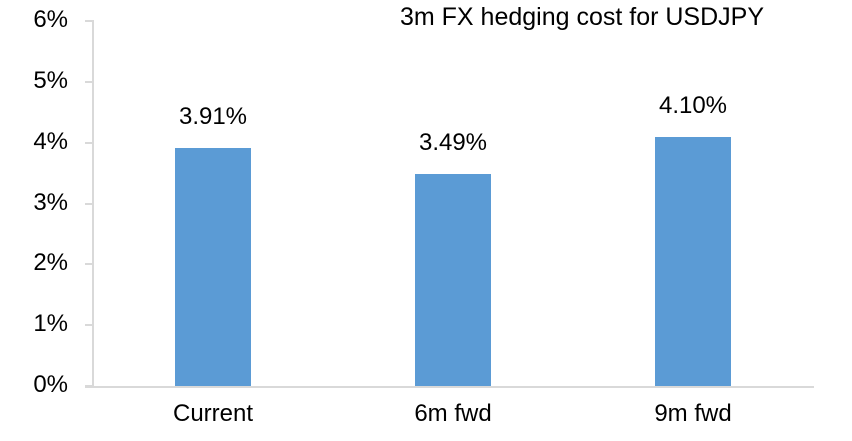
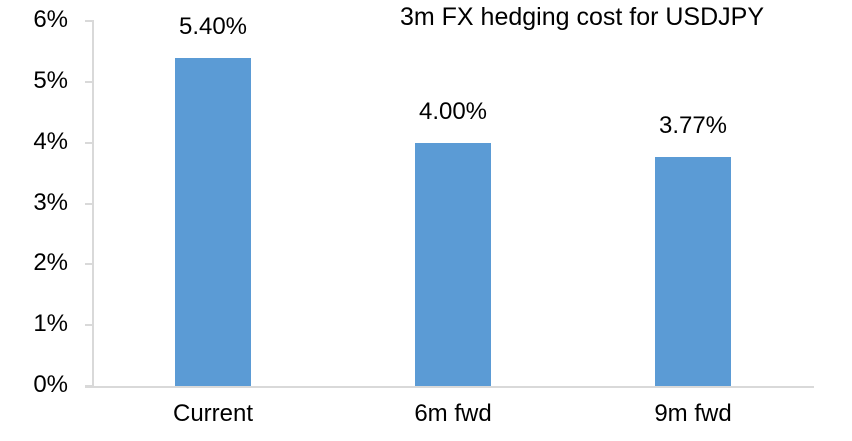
Current: 3.91% -> 5.40%
6m fwd: 3.49% -> 4.00%
9m fwd: 4.10% -> 3.77%
